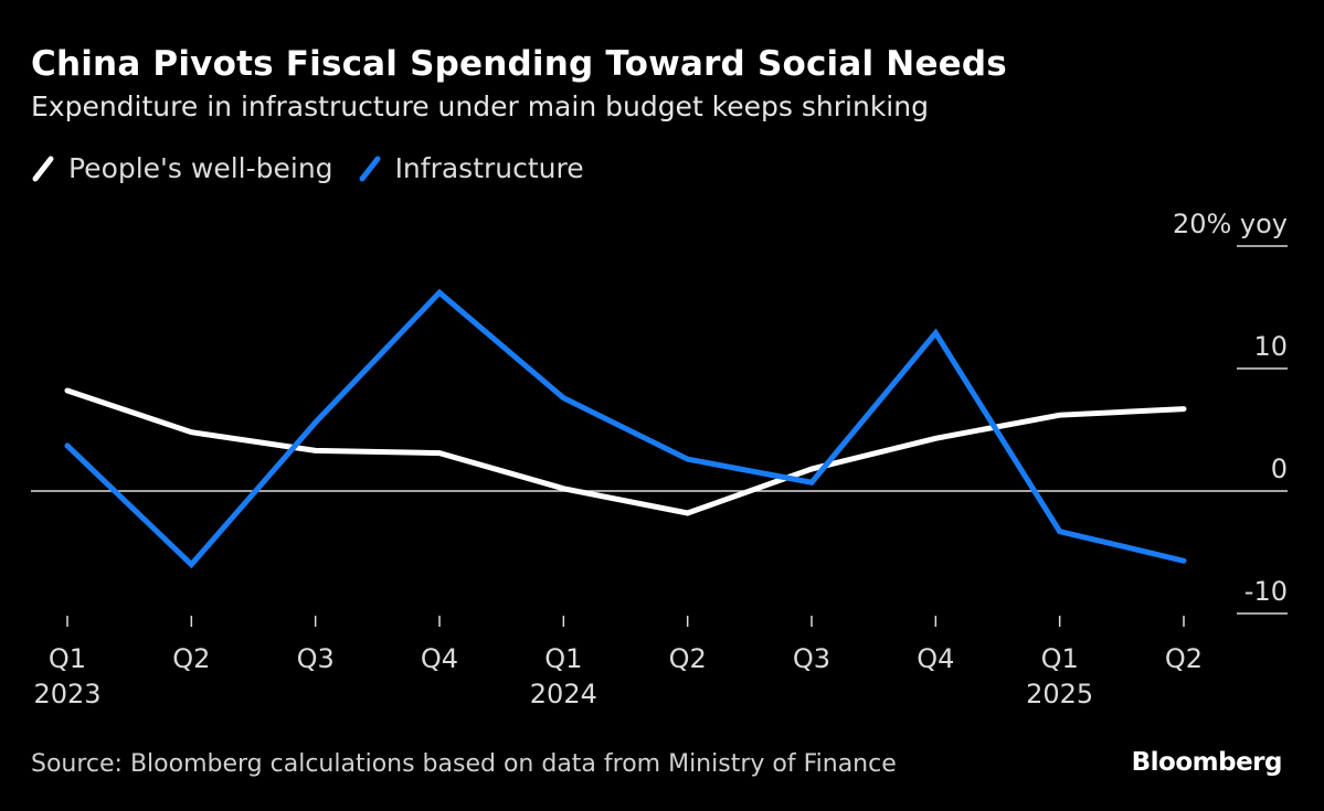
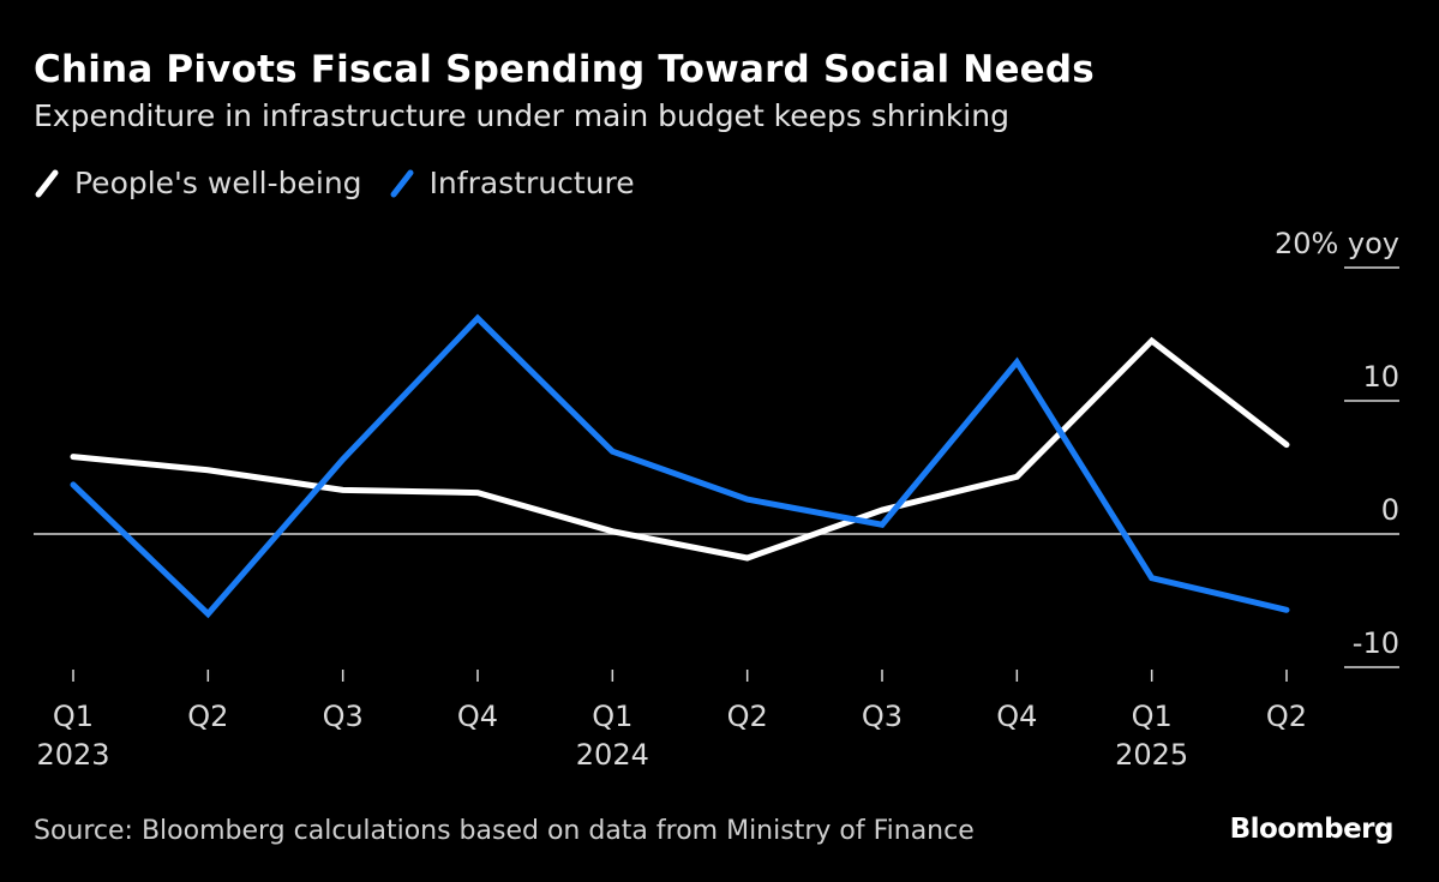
People's well-being/Q1 2023: 8.2 -> 5.8
Infrastructure/Q1 2024: 7.6 -> 6.2
People's well-being/Q1 2025: 6.2 -> 14.5
